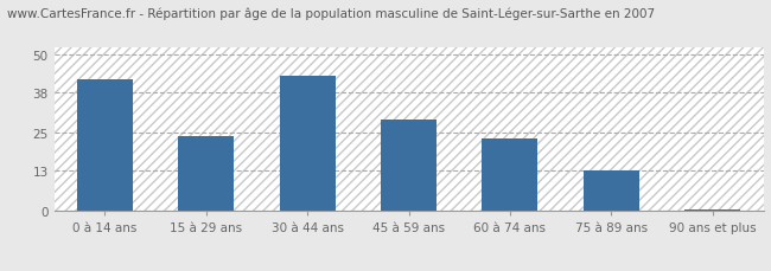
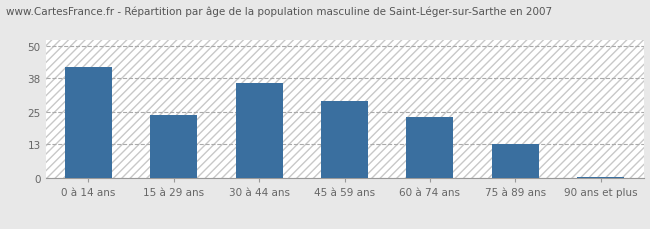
30 à 44 ans: 43.0 -> 36.0
